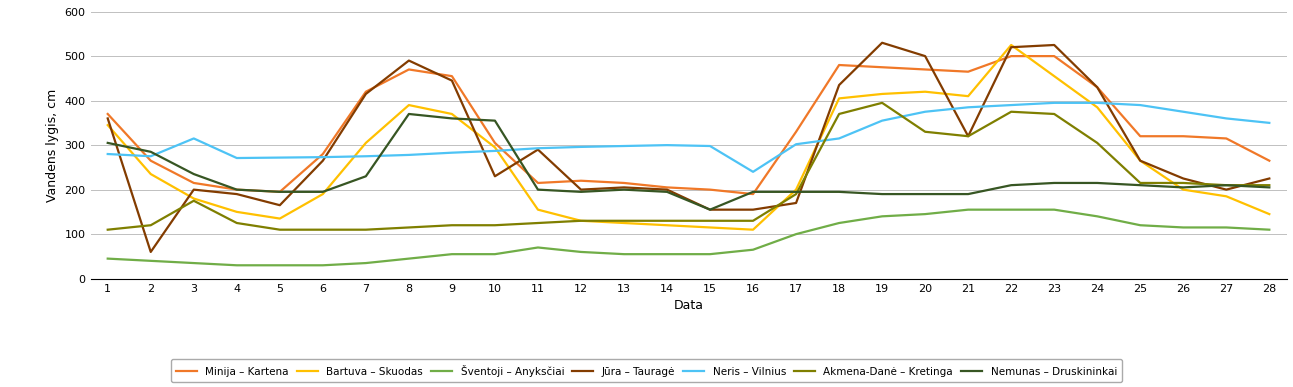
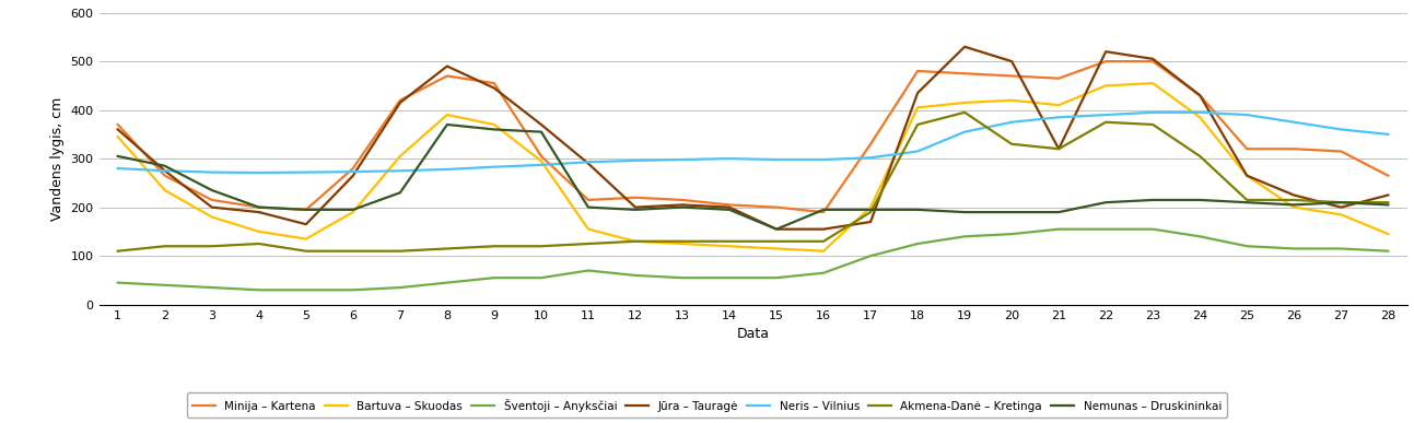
Jūra – Tauragė/2: 60 -> 275
Neris – Vilnius/3: 315 -> 272
Akmena-Danė – Kretinga/3: 175 -> 120
Jūra – Tauragė/10: 230 -> 370
Neris – Vilnius/16: 240 -> 298
Bartuva – Skuodas/22: 525 -> 450
Jūra – Tauragė/23: 525 -> 505
